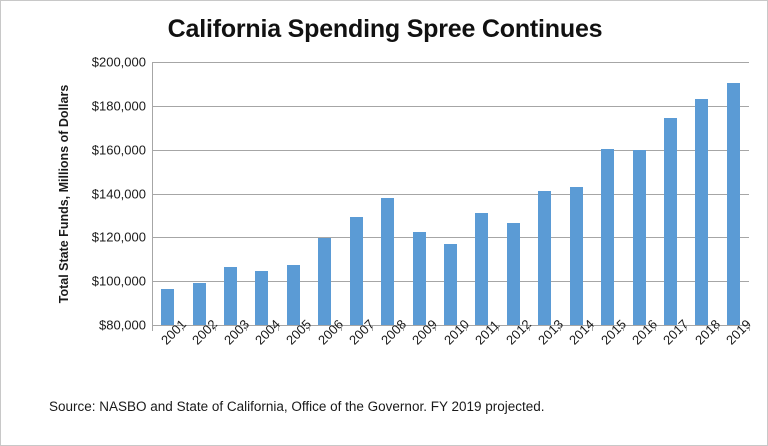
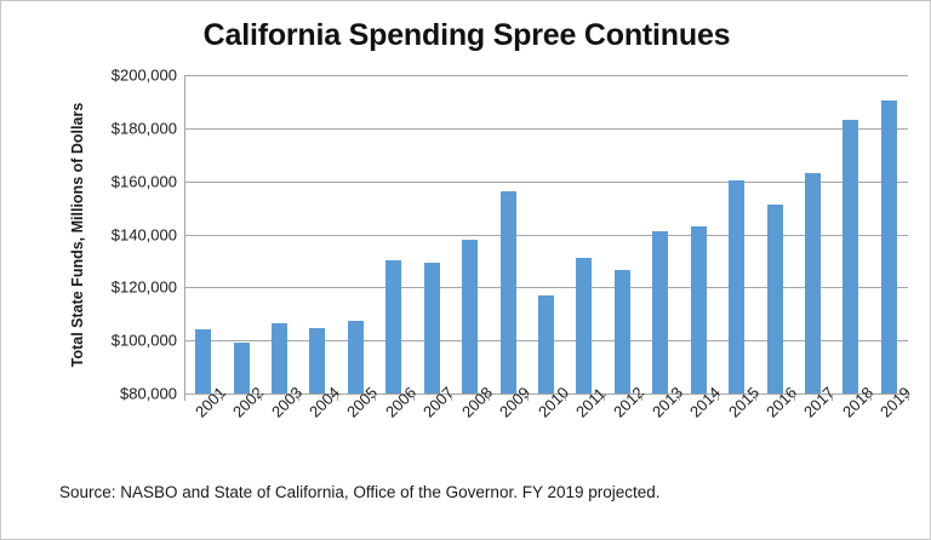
2001: $96000 -> $104000
2006: $120000 -> $130000
2009: $122000 -> $156000
2016: $160000 -> $151000
2017: $174000 -> $163000
